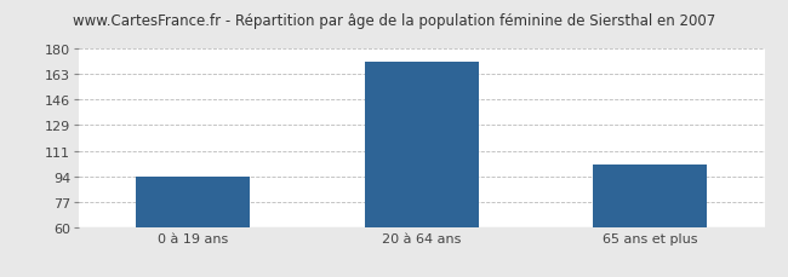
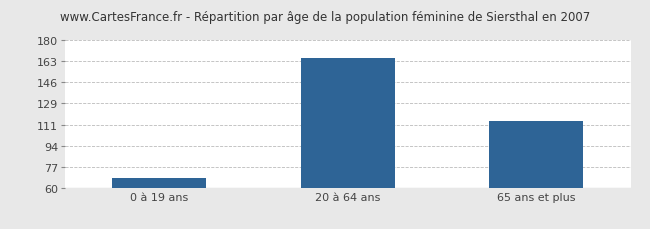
0 à 19 ans: 94 -> 68
20 à 64 ans: 171 -> 166
65 ans et plus: 102 -> 114
